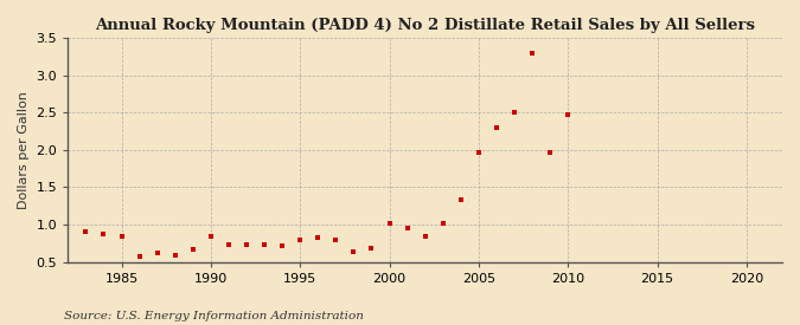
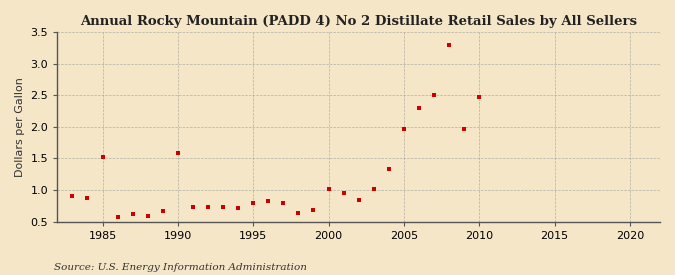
1985: 0.85 -> 1.52
1990: 0.85 -> 1.58
